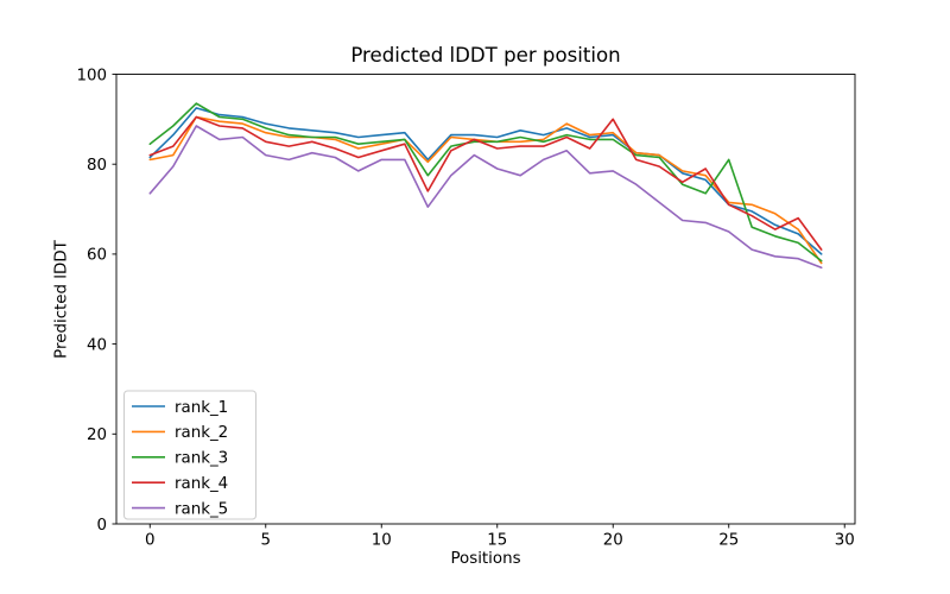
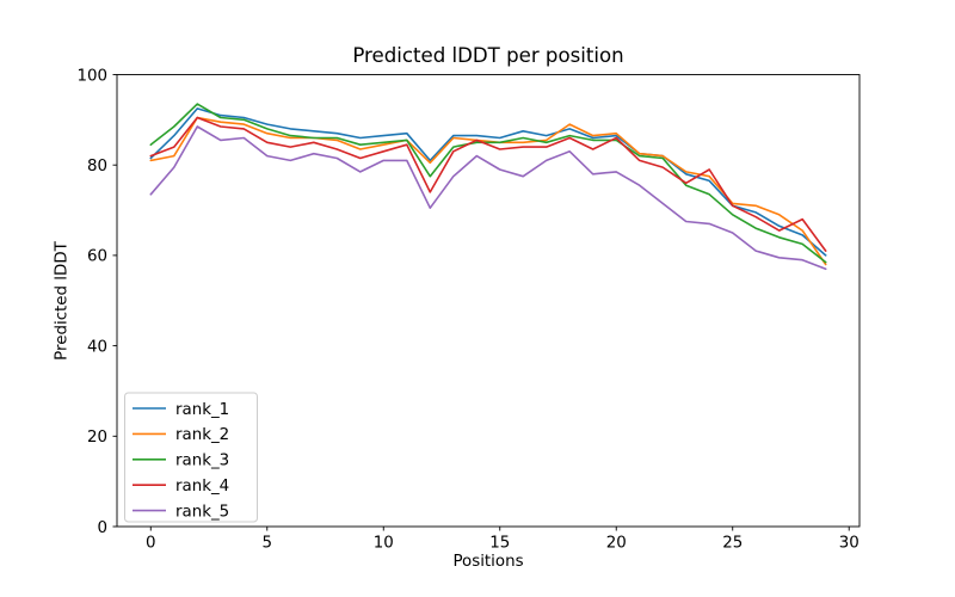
rank_4/20: 90 -> 86
rank_3/25: 81 -> 69
